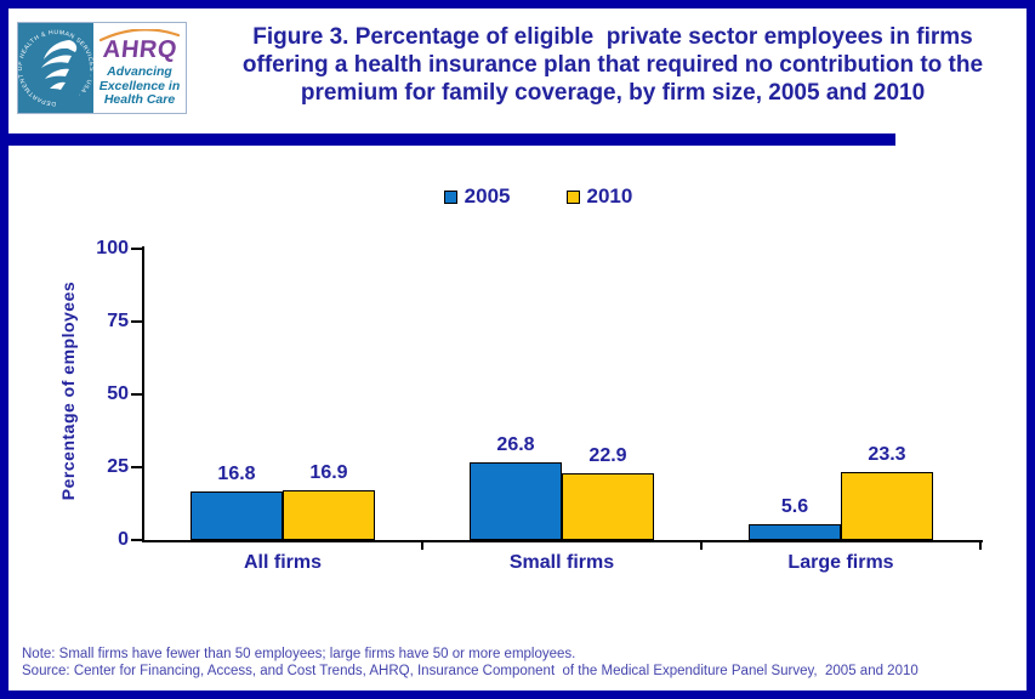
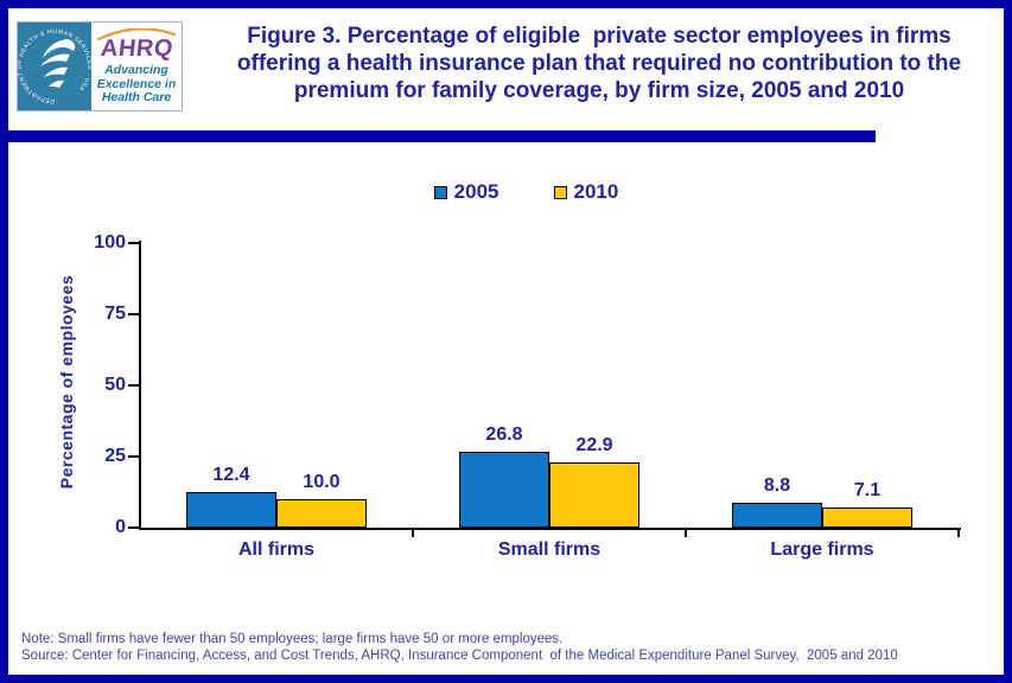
2005/All firms: 16.8 -> 12.4
2010/All firms: 16.9 -> 10.0
2005/Large firms: 5.6 -> 8.8
2010/Large firms: 23.3 -> 7.1
